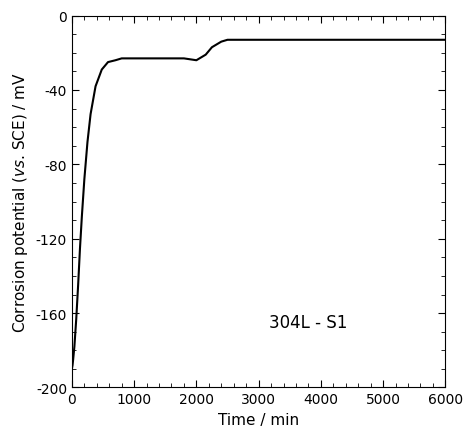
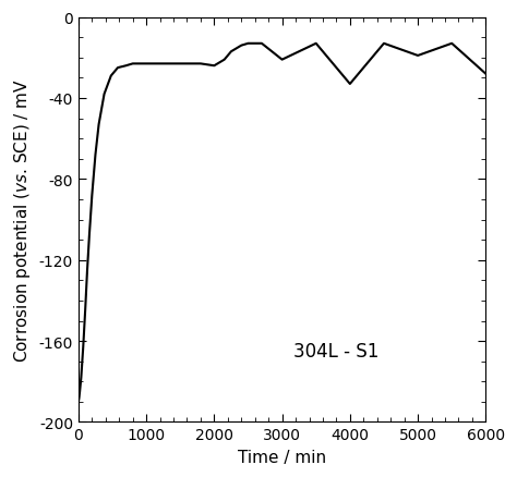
3000: -13 -> -21
4000: -13 -> -33
5000: -13 -> -19
6000: -13 -> -28
